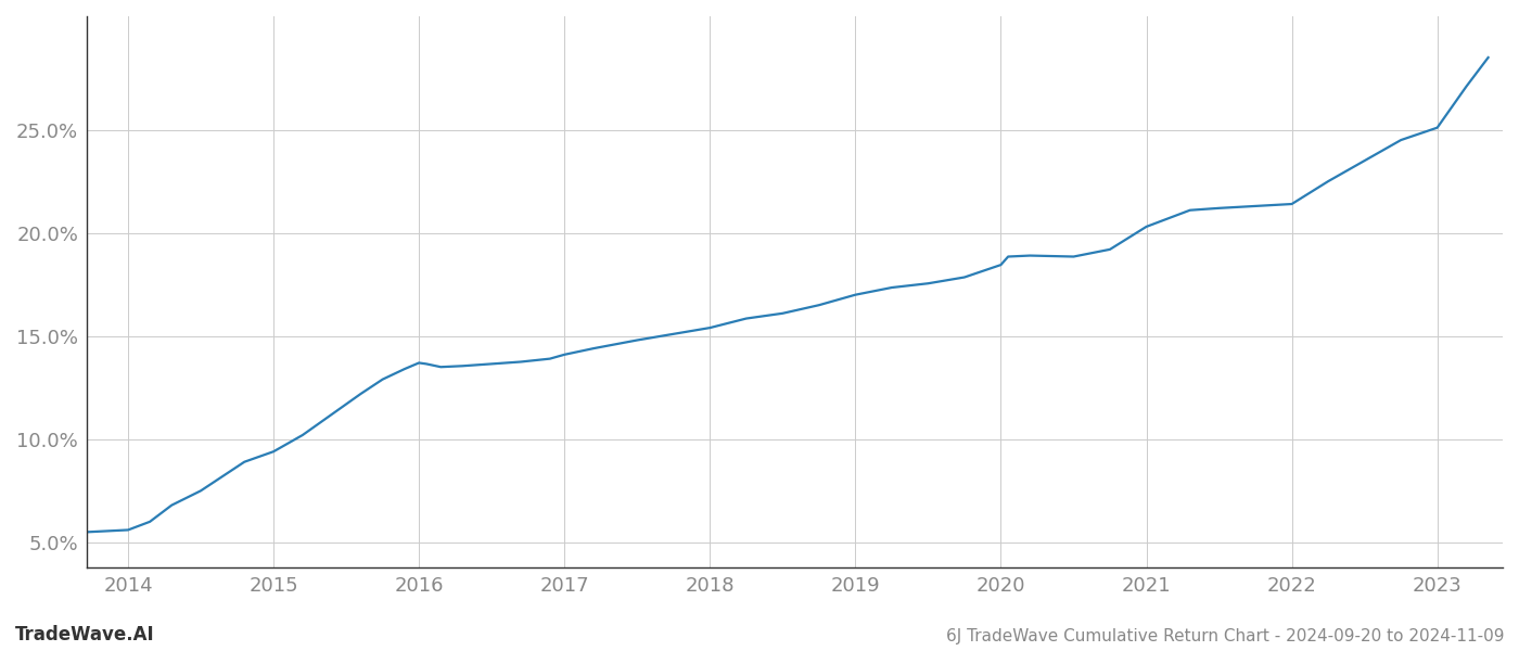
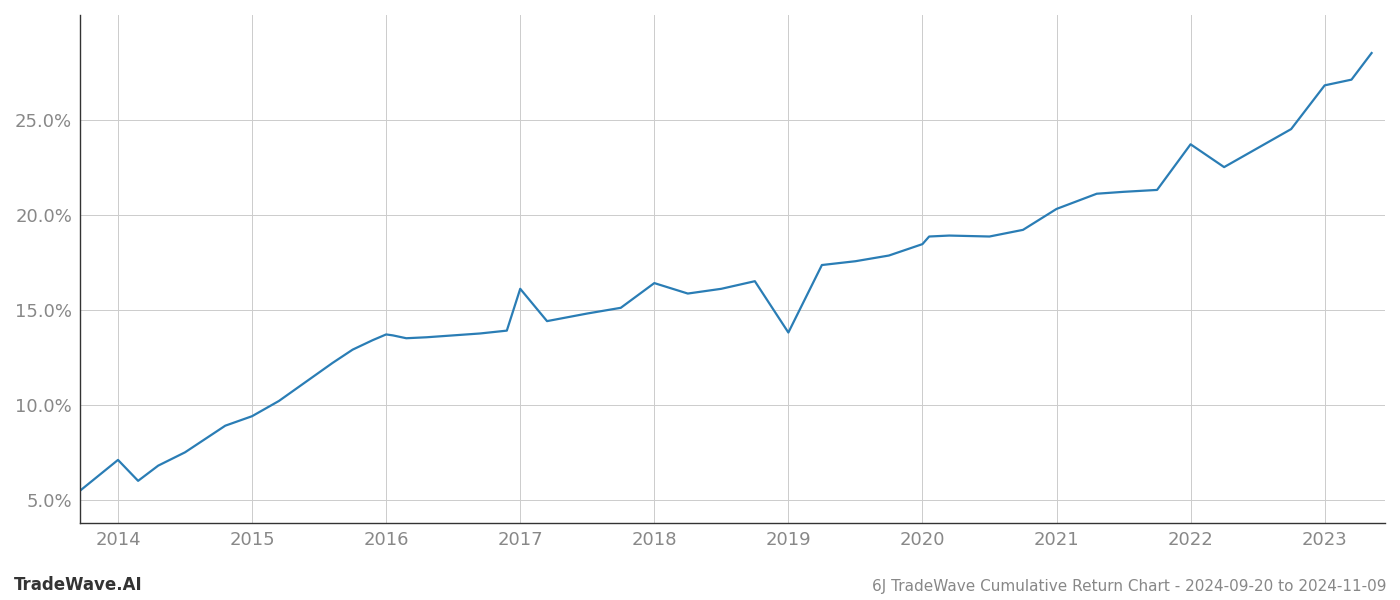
2014: 5.6% -> 7.1%
2017: 14.1% -> 16.1%
2018: 15.4% -> 16.4%
2019: 17.0% -> 13.8%
2022: 21.4% -> 23.7%
2023: 25.1% -> 26.8%
